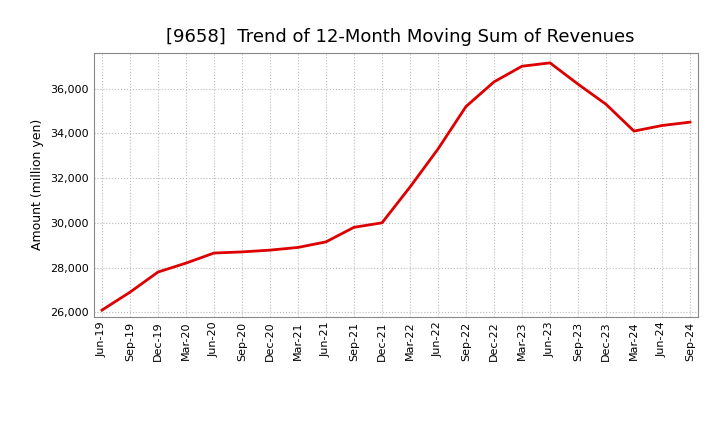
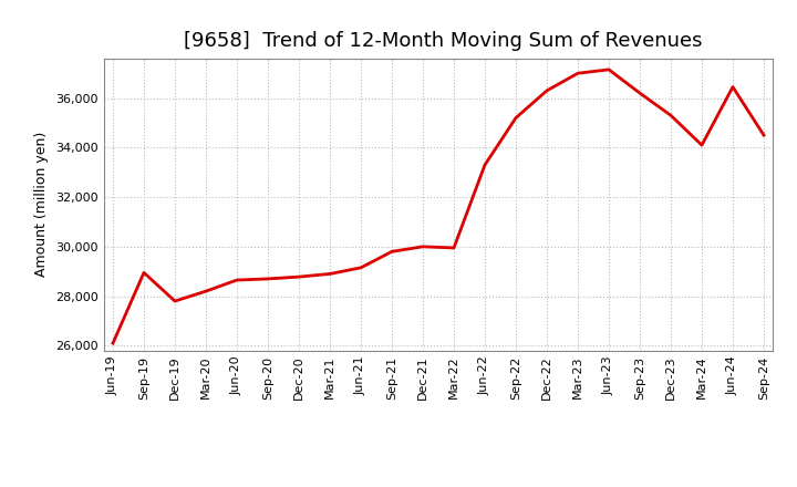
Sep-19: 26,900 -> 28,950
Mar-22: 31,600 -> 29,950
Jun-24: 34,350 -> 36,450
